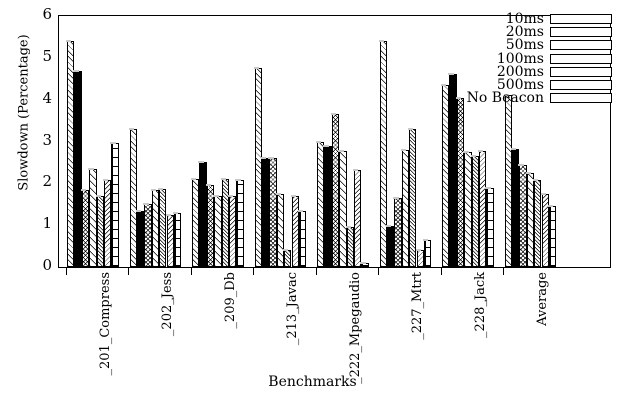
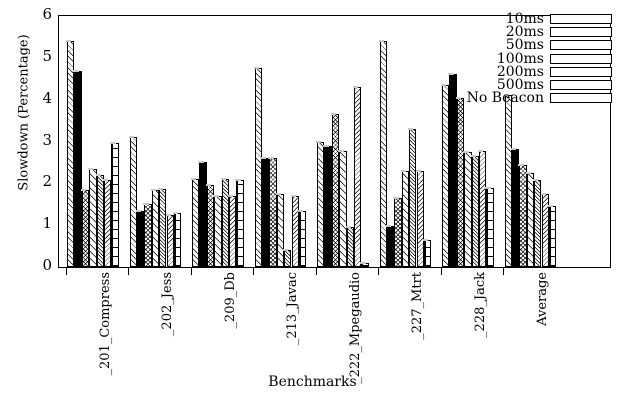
200ms/_201_Compress: 1.7 -> 2.2
10ms/_202_Jess: 3.3 -> 3.1
500ms/_222_Mpegaudio: 2.3 -> 4.3
100ms/_227_Mtrt: 2.8 -> 2.3
500ms/_227_Mtrt: 0.4 -> 2.3
